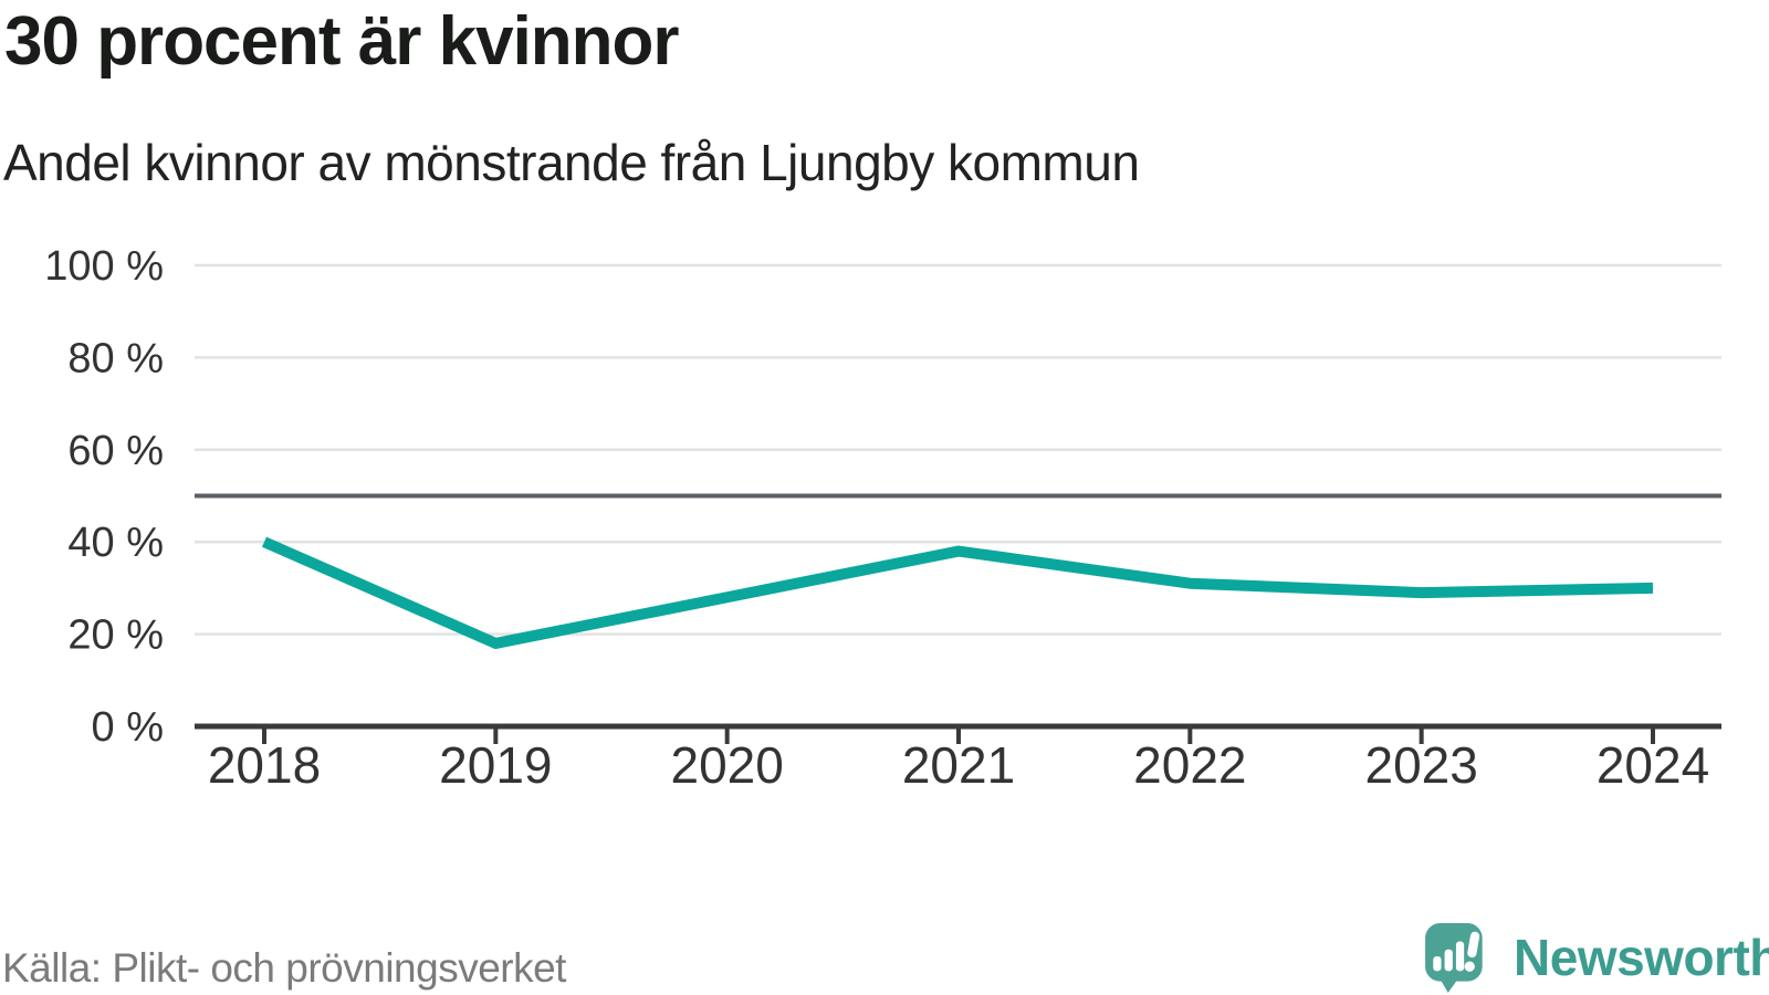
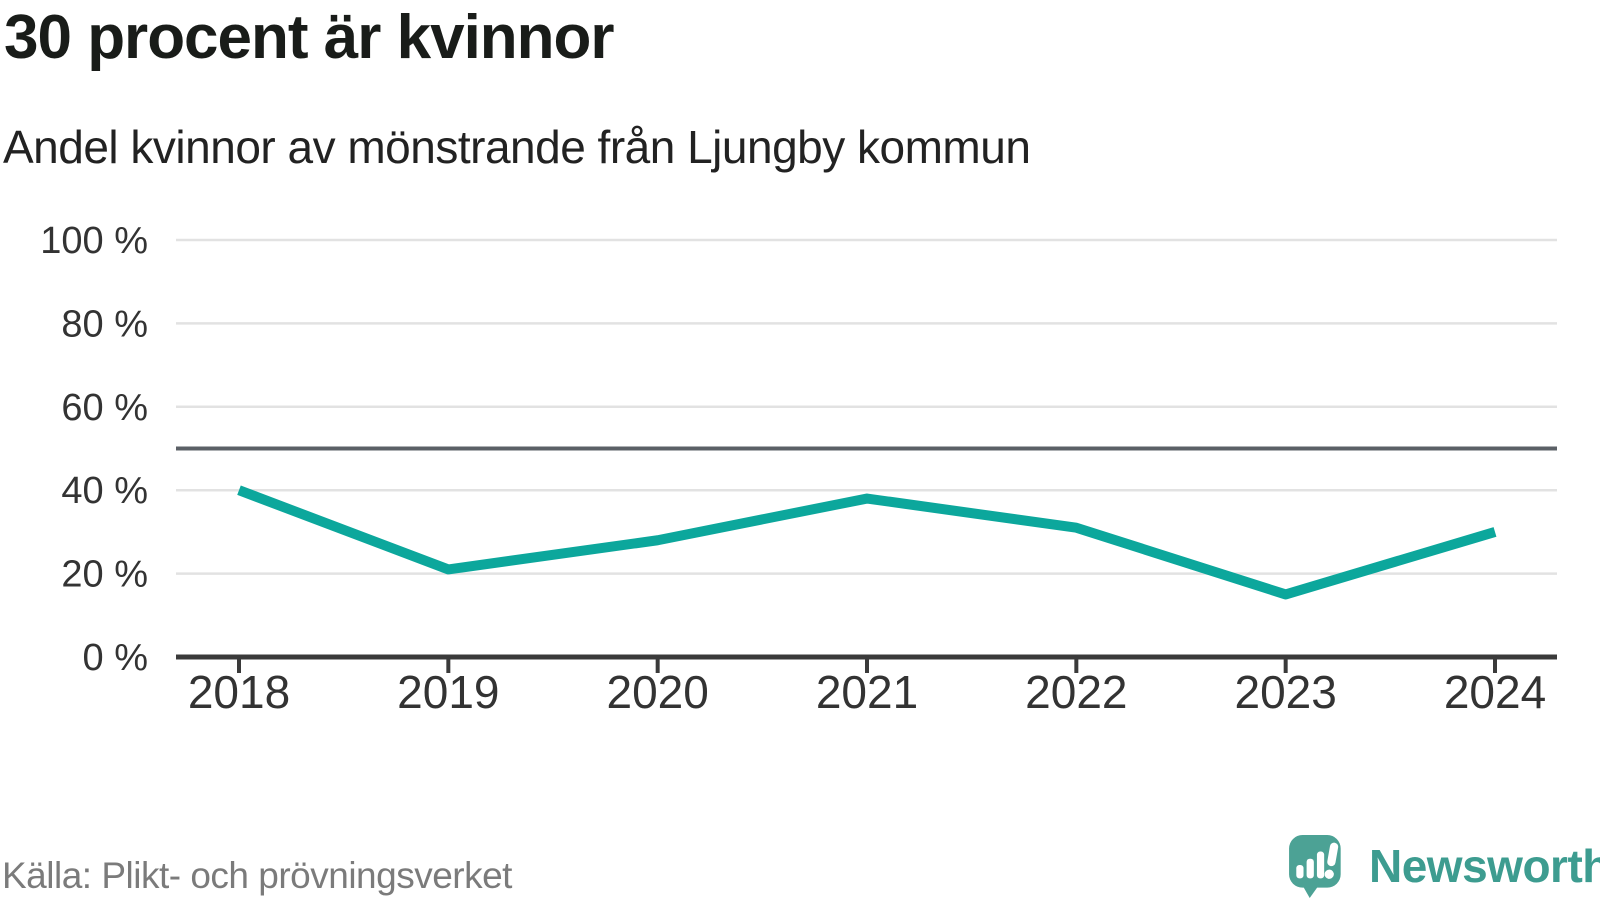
2019: 18% -> 21%
2023: 29% -> 15%
